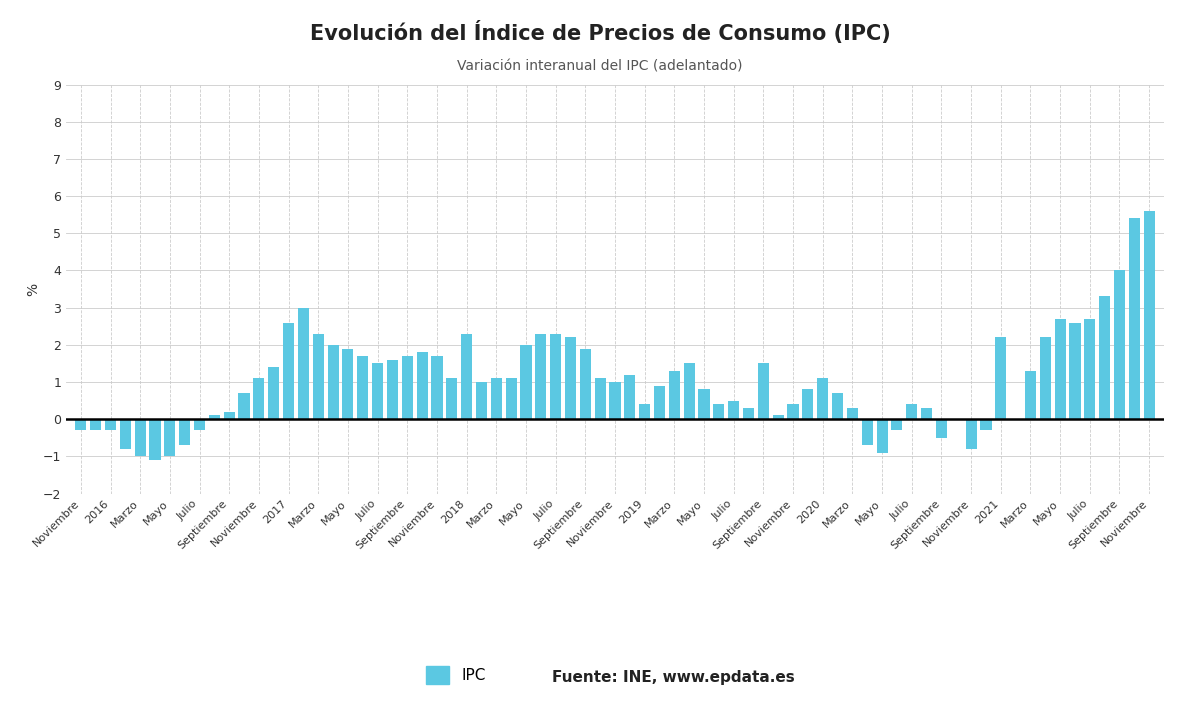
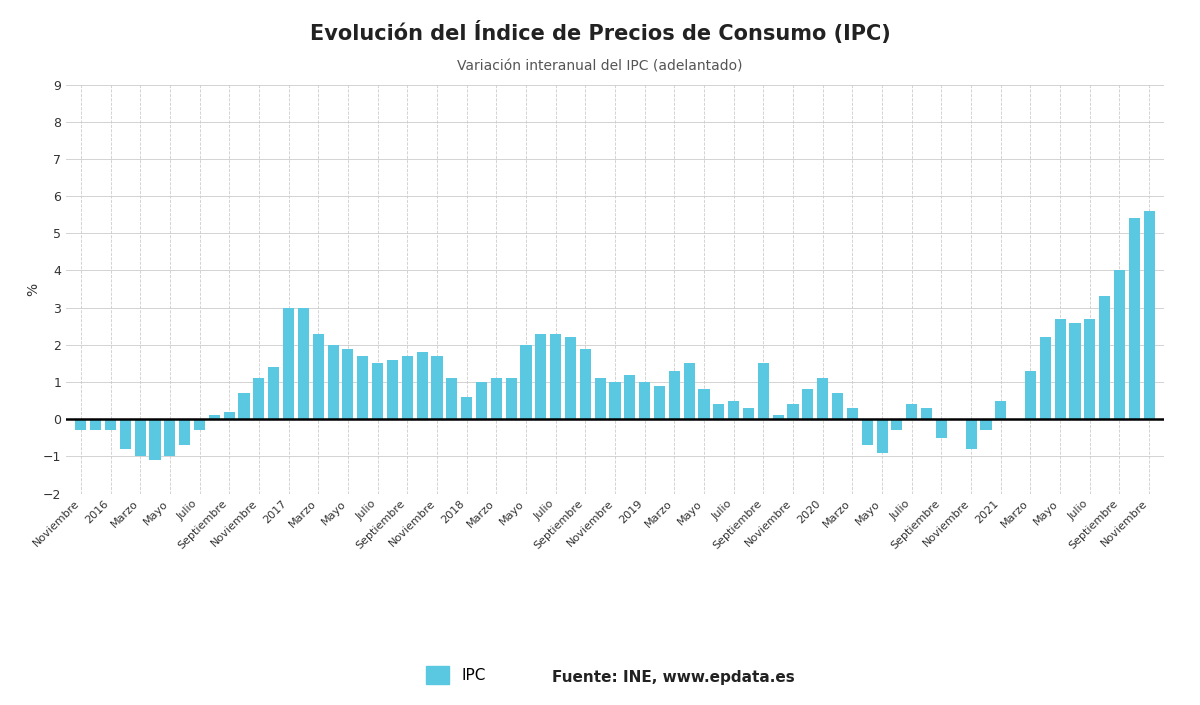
2017: 2.6 -> 3.0
2018: 2.3 -> 0.6
2019: 0.4 -> 1.0
2021: 2.2 -> 0.5
